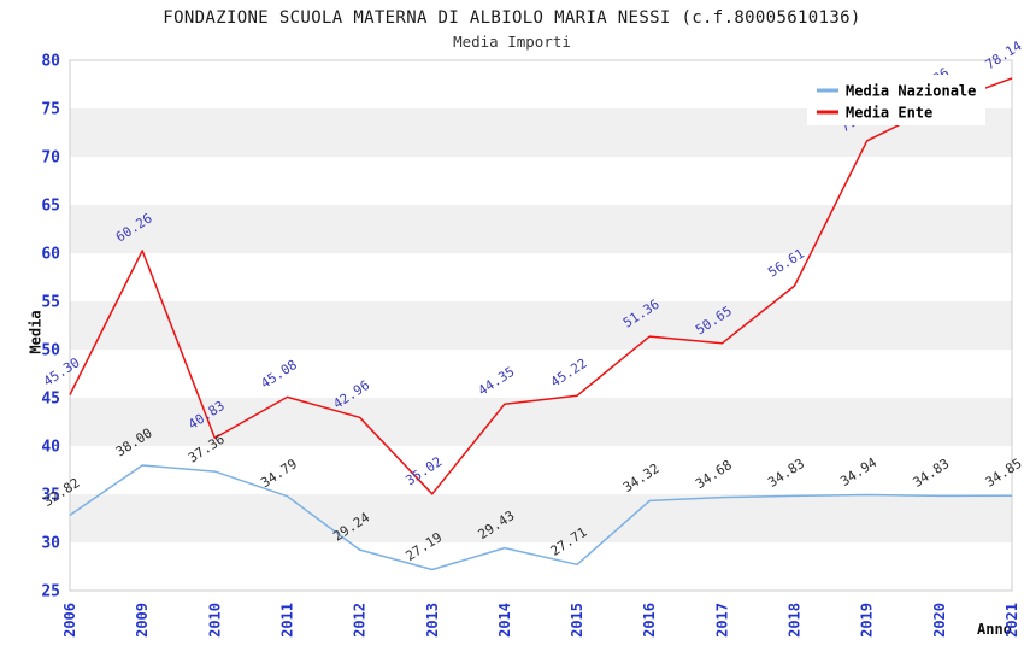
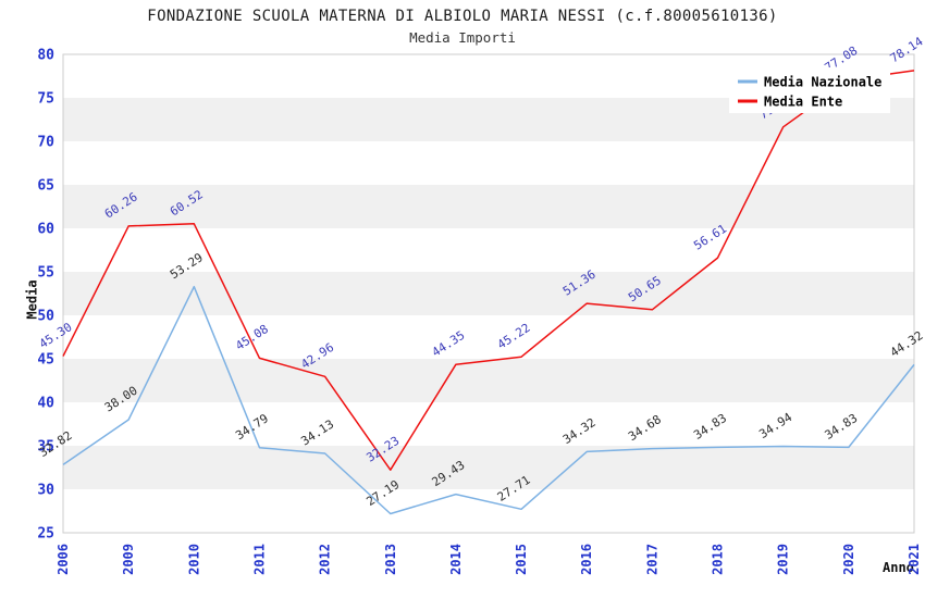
Media Nazionale/2010: 37.36 -> 53.29
Media Ente/2010: 40.83 -> 60.52
Media Nazionale/2012: 29.24 -> 34.13
Media Ente/2013: 35.02 -> 32.23
Media Ente/2020: 75.36 -> 77.08
Media Nazionale/2021: 34.85 -> 44.32
